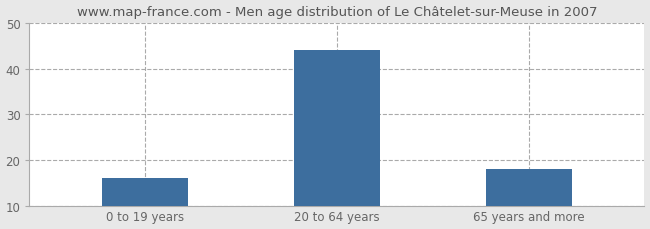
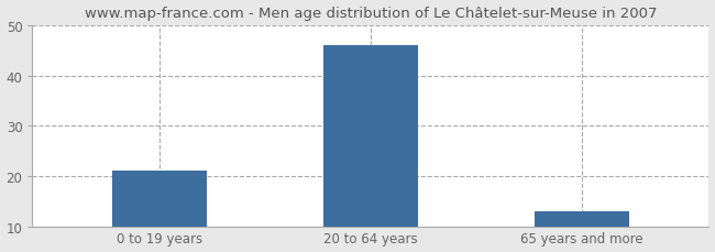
0 to 19 years: 16 -> 21
20 to 64 years: 44 -> 46
65 years and more: 18 -> 13
